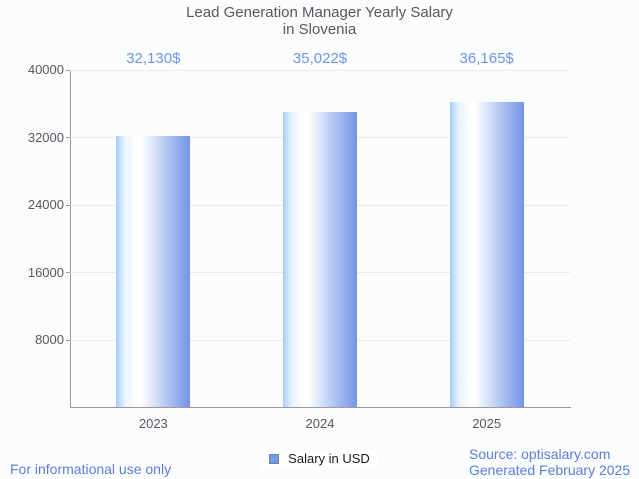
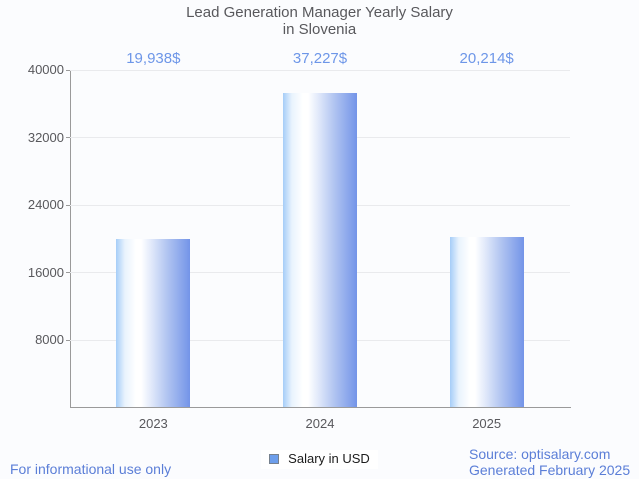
2023: 32,130 -> 19,938
2024: 35,022 -> 37,227
2025: 36,165 -> 20,214
